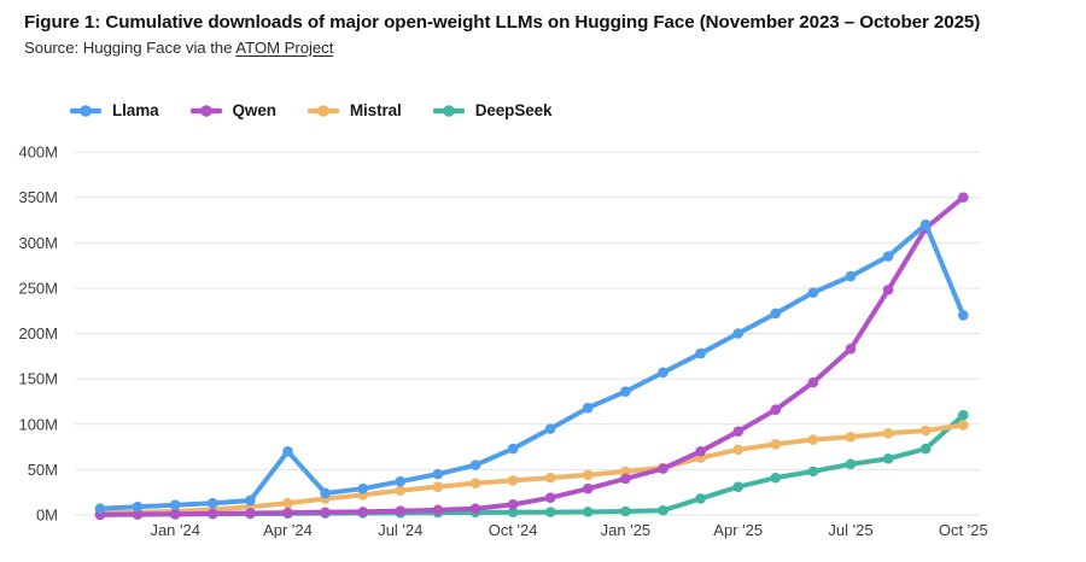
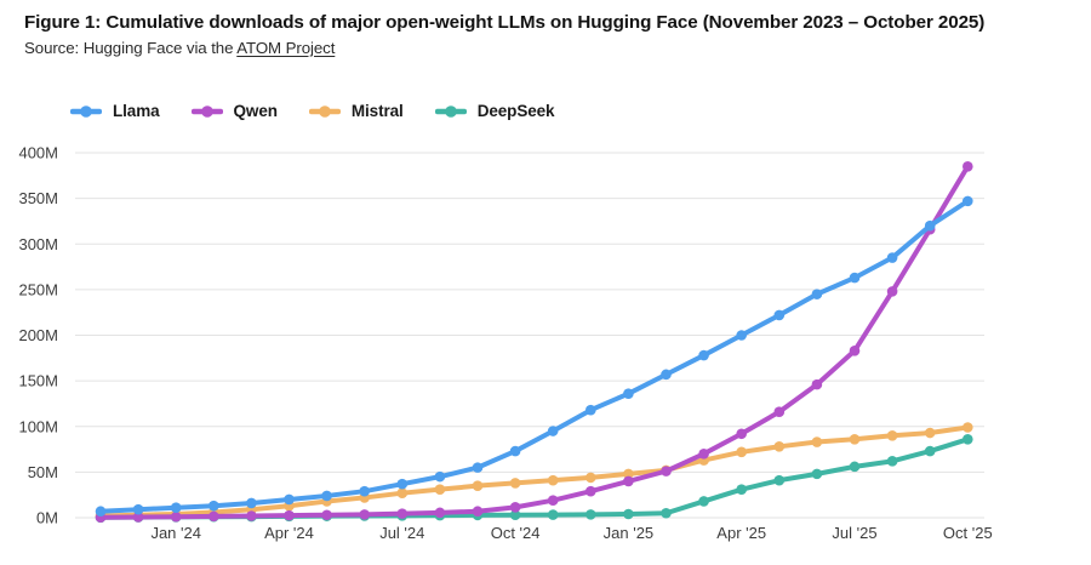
Llama/Apr '24: 70M -> 20M
Llama/Oct '25: 220M -> 350M
Qwen/Oct '25: 350M -> 380M
DeepSeek/Oct '25: 110M -> 90M
